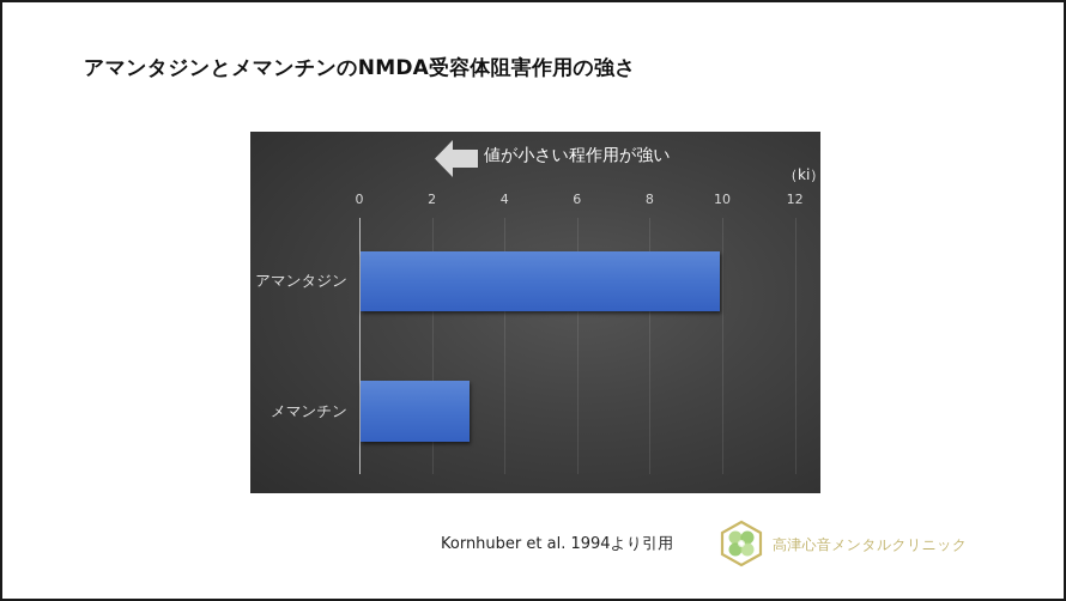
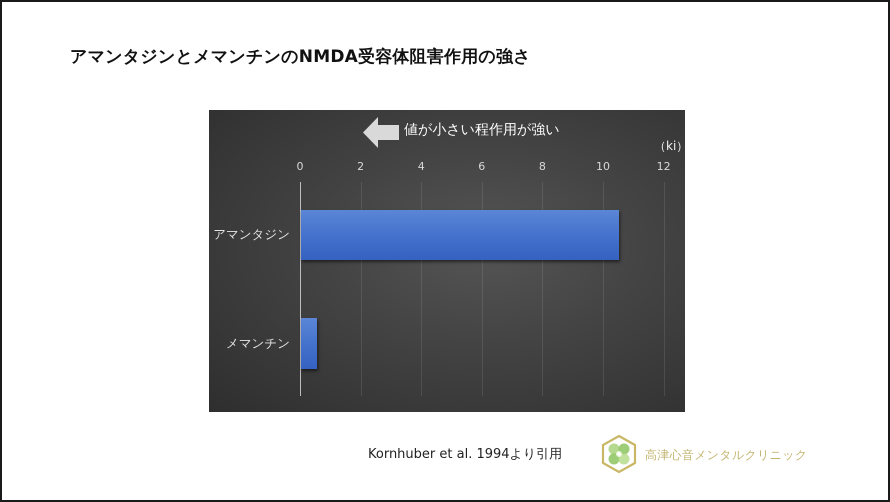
アマンタジン: 9.9 -> 10.5
メマンチン: 3.0 -> 0.5
